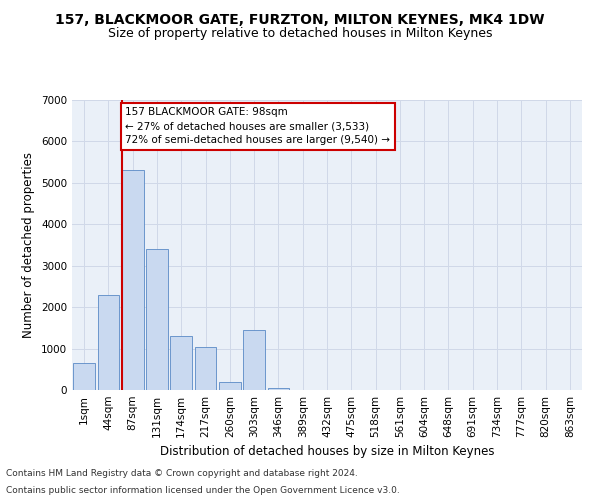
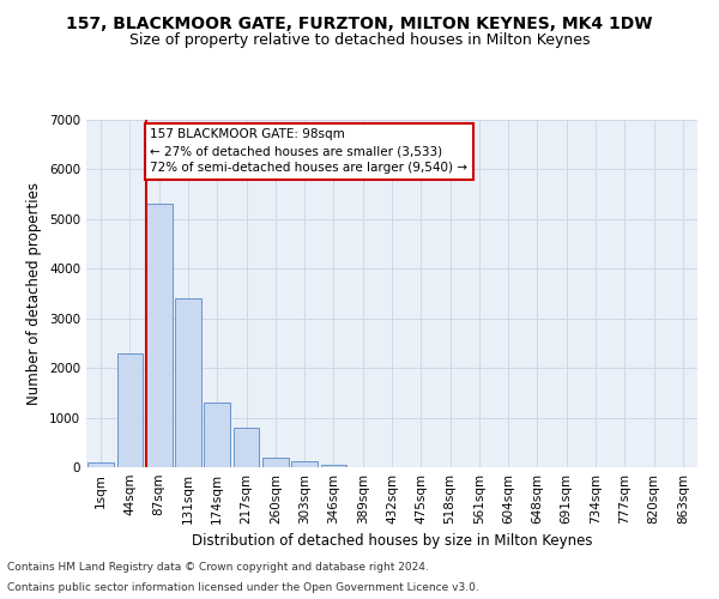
1sqm: 650 -> 100
217sqm: 1050 -> 800
303sqm: 1450 -> 130
